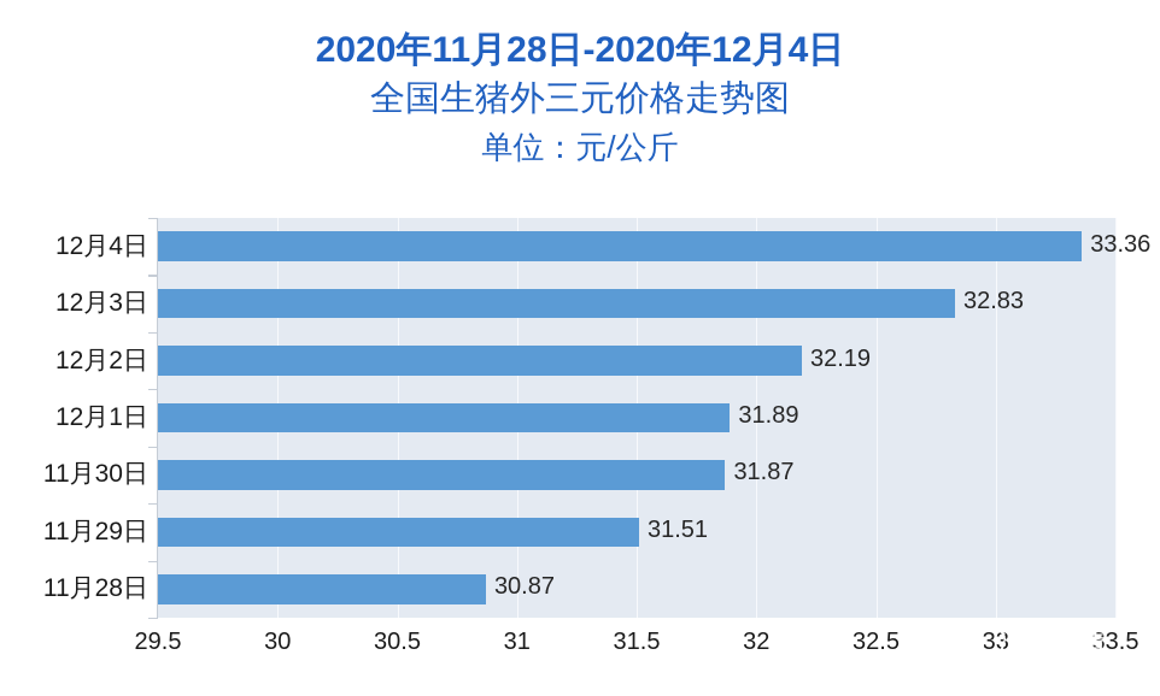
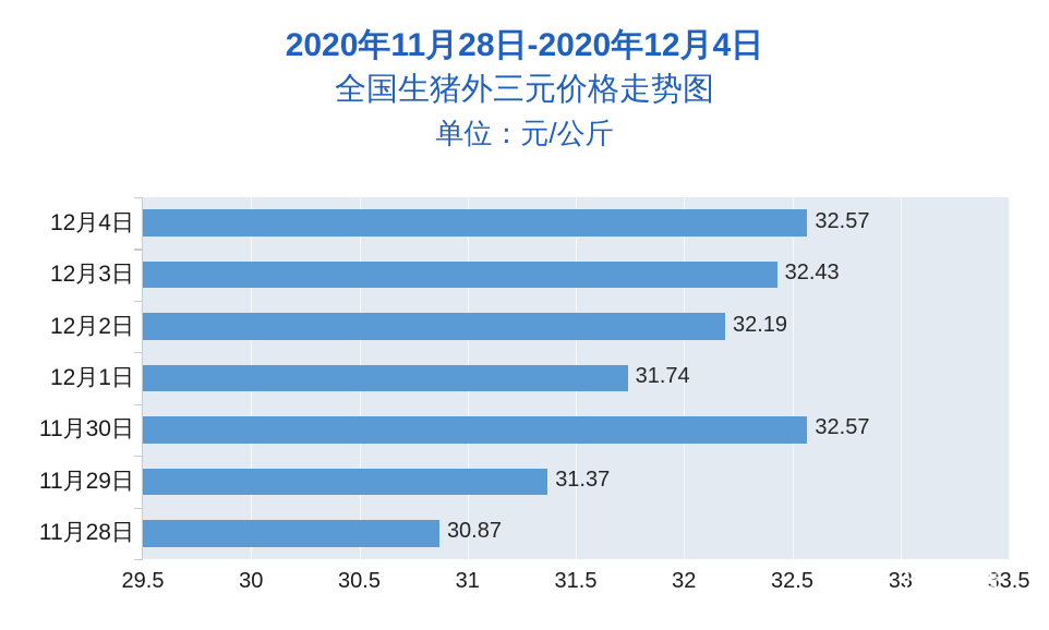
12月4日: 33.36 -> 32.57
12月3日: 32.83 -> 32.43
12月1日: 31.89 -> 31.74
11月30日: 31.87 -> 32.57
11月29日: 31.51 -> 31.37
